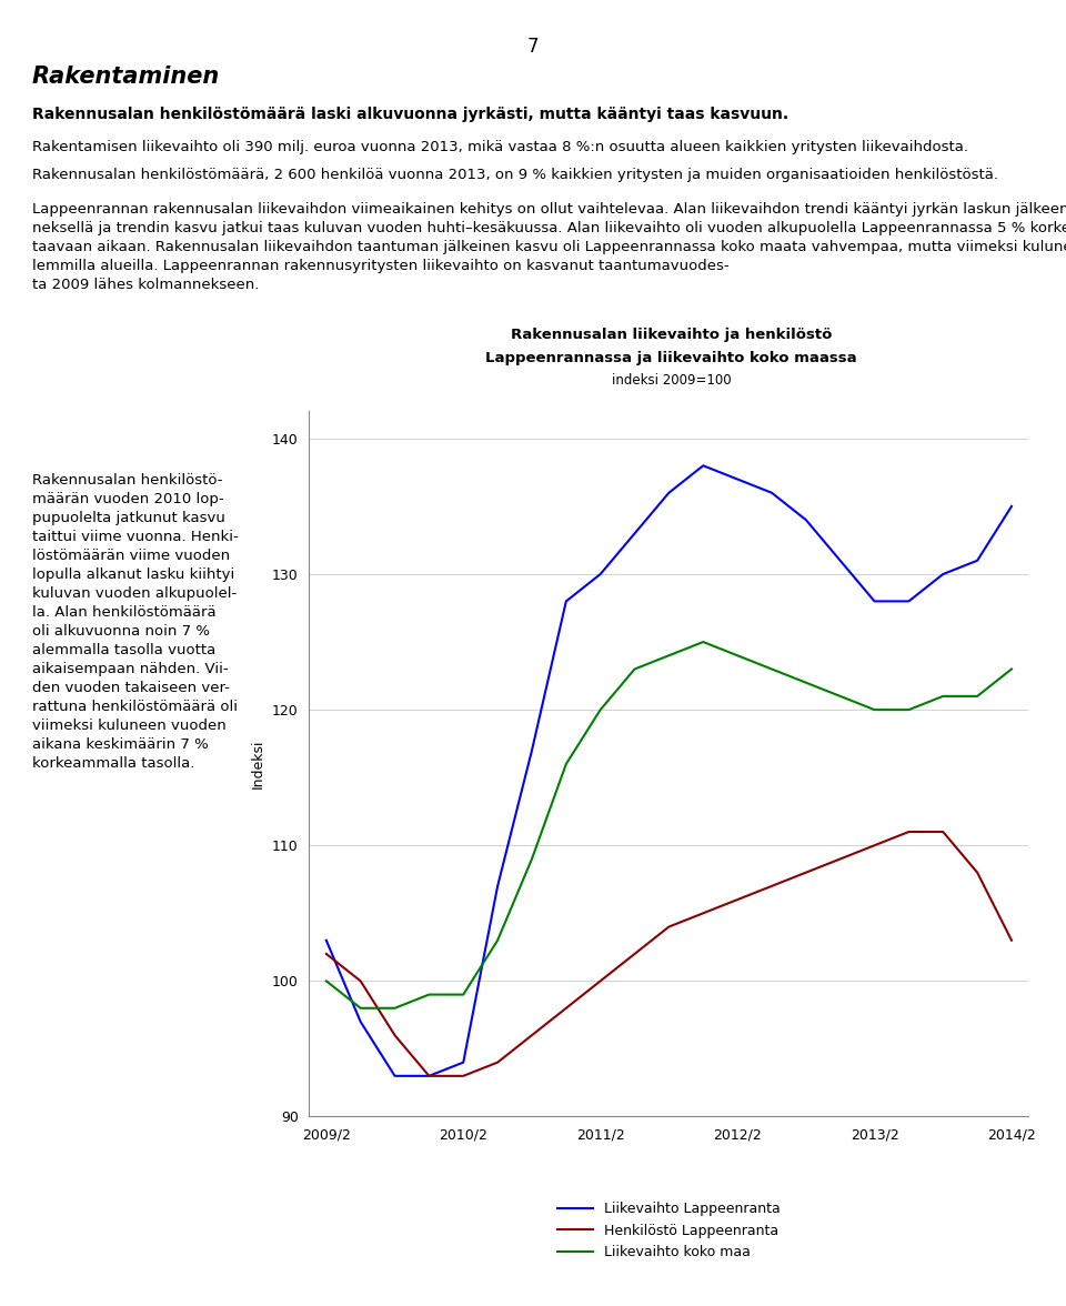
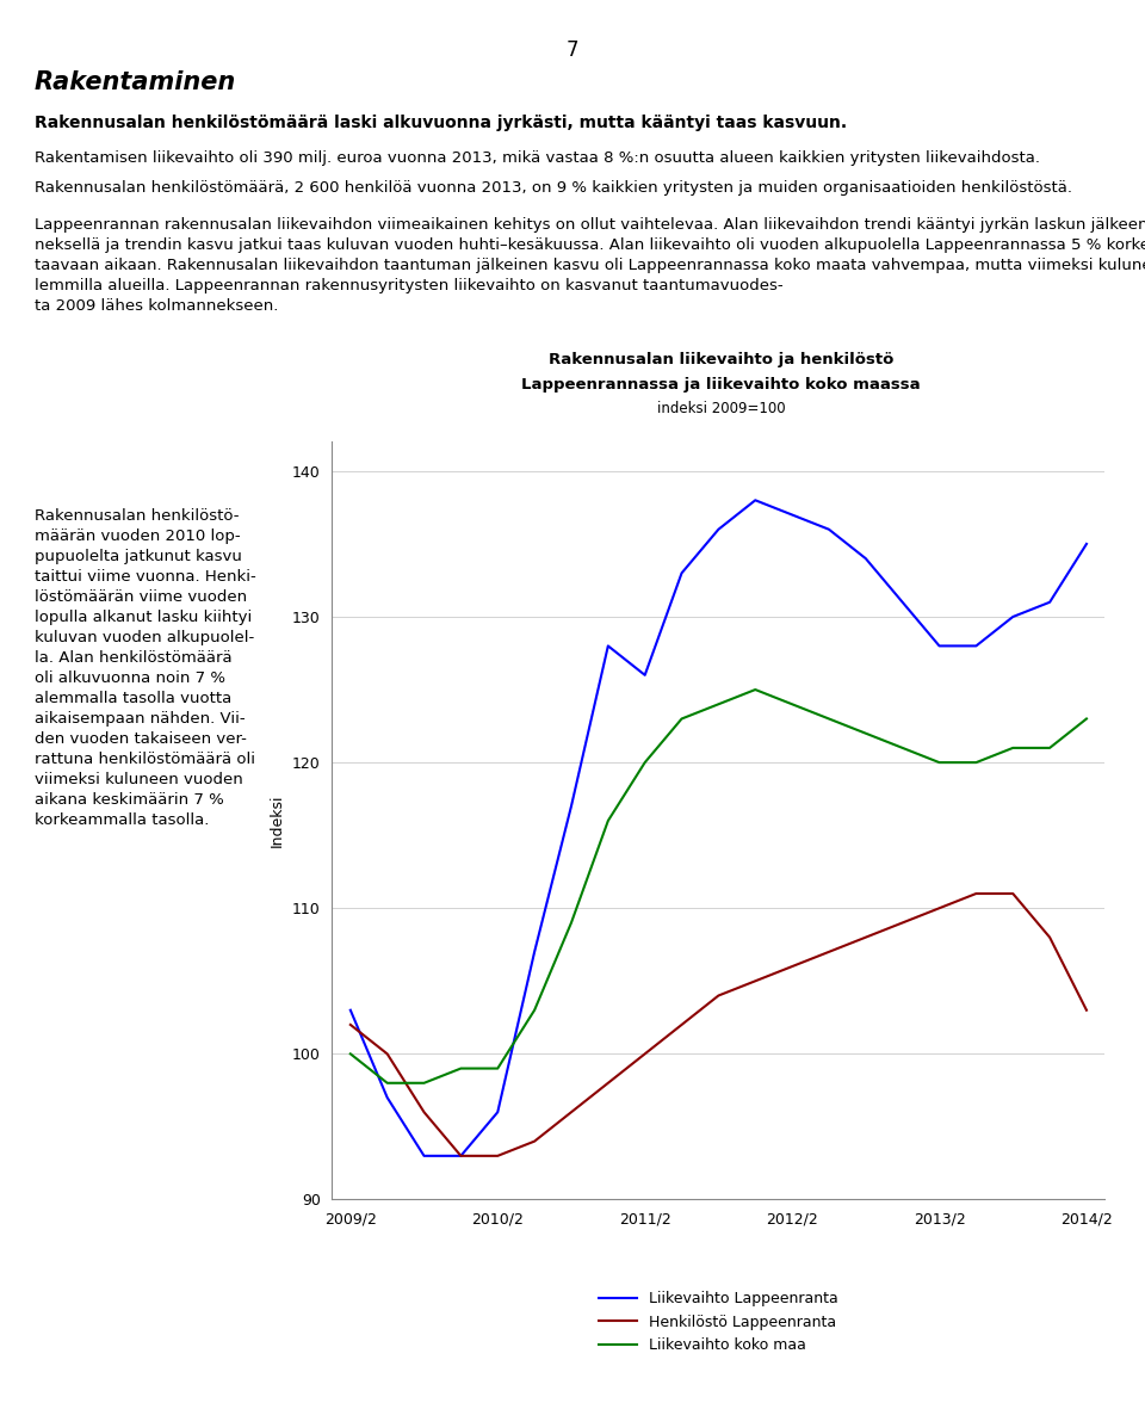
Liikevaihto Lappeenranta/2010/2: 94 -> 96
Liikevaihto Lappeenranta/2011/2: 130 -> 126
